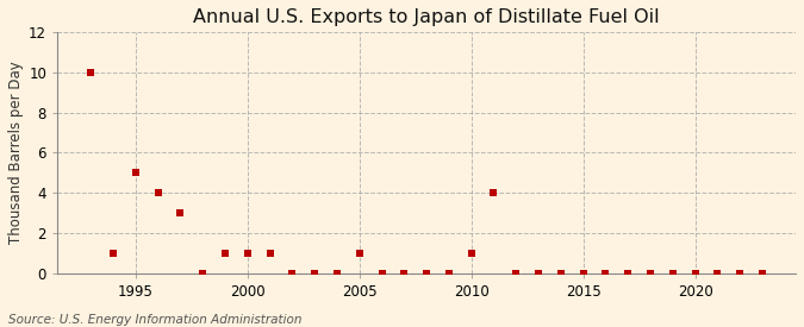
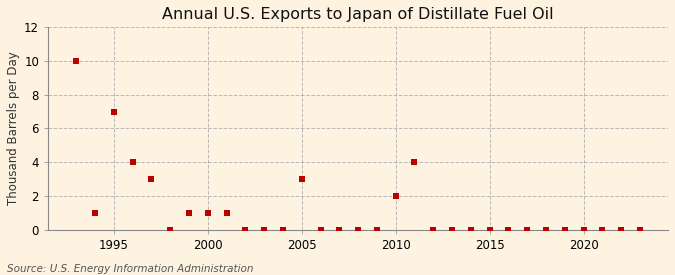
1995: 5 -> 7
2005: 1 -> 3
2010: 1 -> 2
